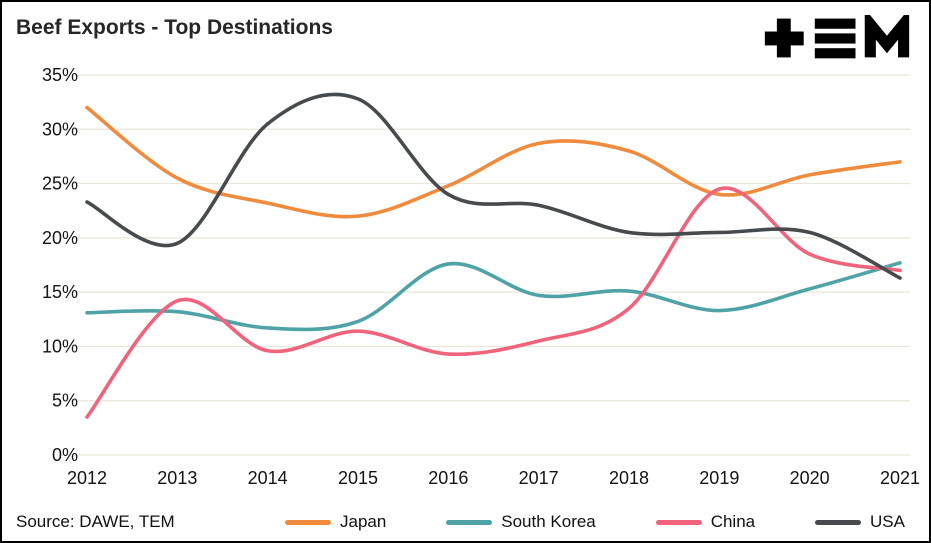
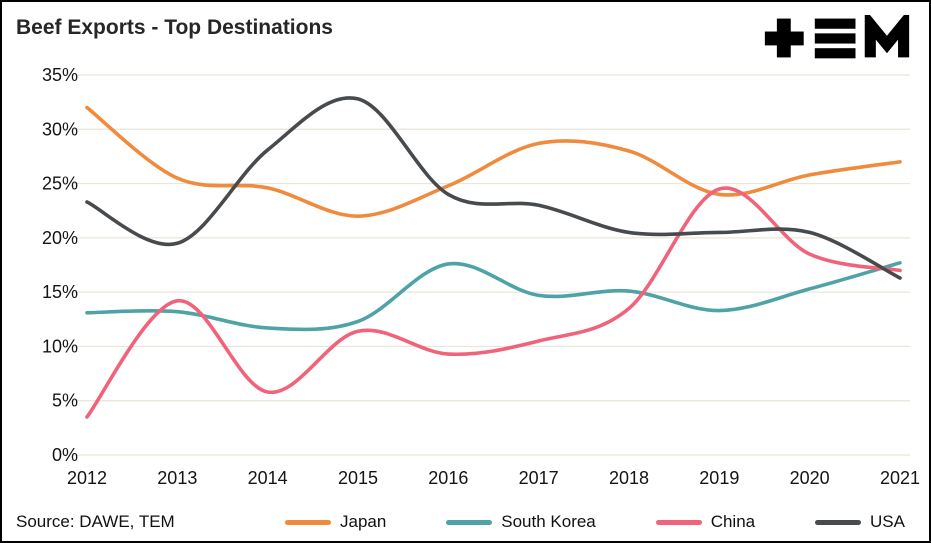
Japan/2014: 23.2% -> 24.6%
China/2014: 9.6% -> 5.8%
USA/2014: 30.5% -> 28.1%
